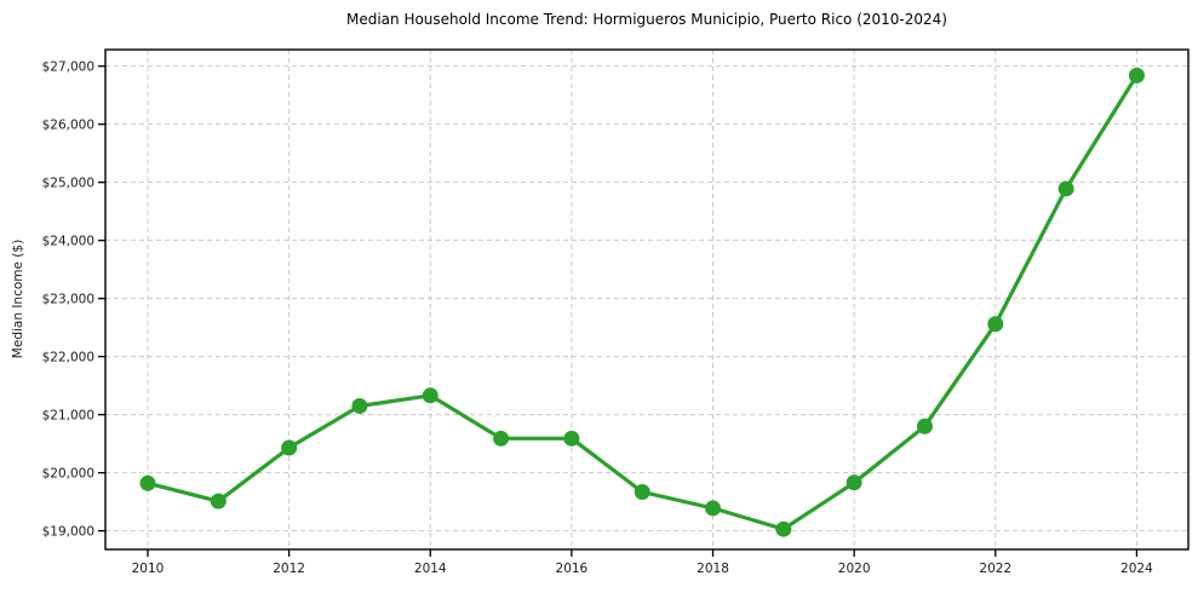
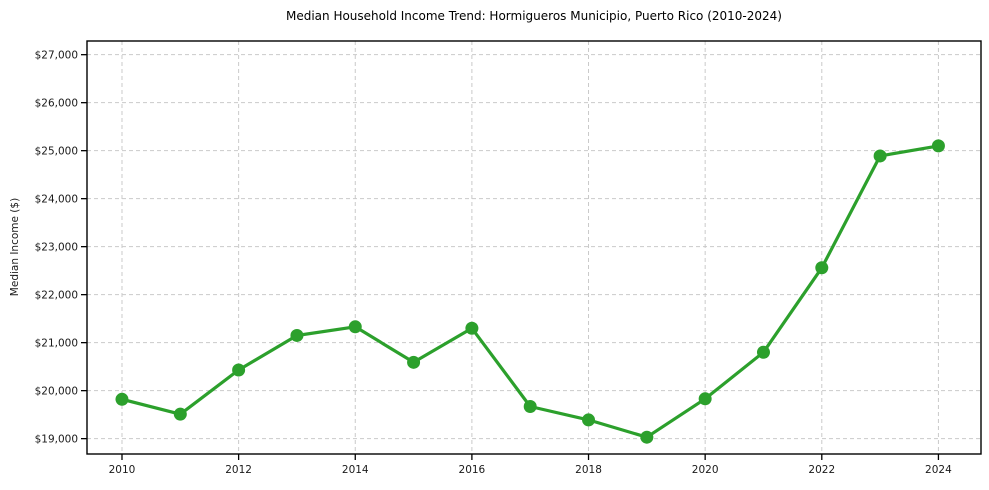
2016: $20600 -> $21300
2024: $26800 -> $25100
